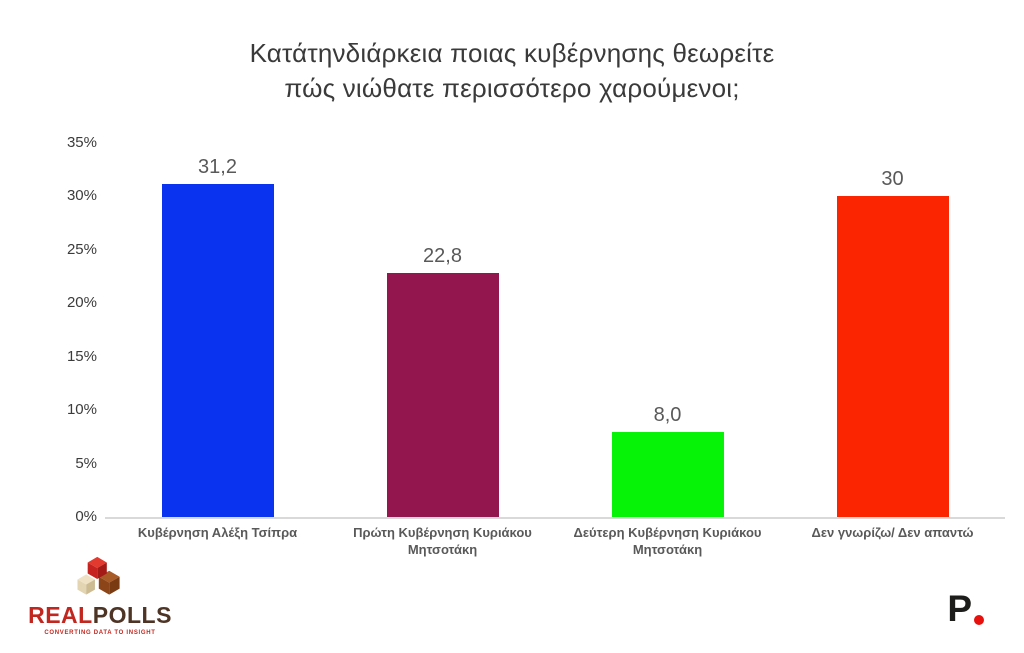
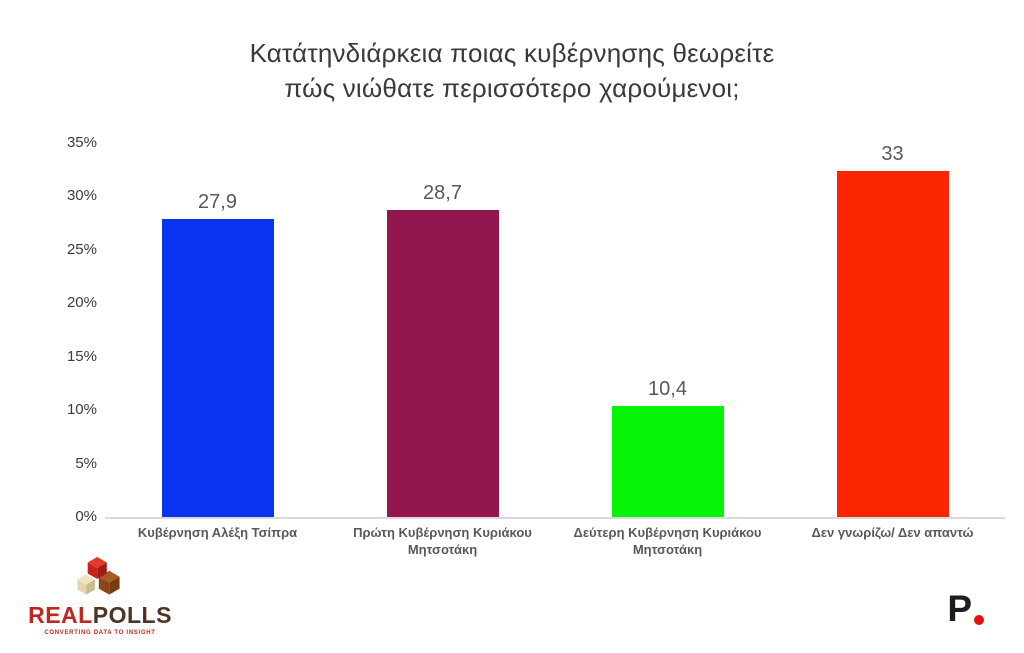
Κυβέρνηση Αλέξη Τσίπρα: 31,2 -> 27,9
Πρώτη Κυβέρνηση Κυριάκου Μητσοτάκη: 22,8 -> 28,7
Δεύτερη Κυβέρνηση Κυριάκου Μητσοτάκη: 8,0 -> 10,4
Δεν γνωρίζω/ Δεν απαντώ: 30 -> 33
